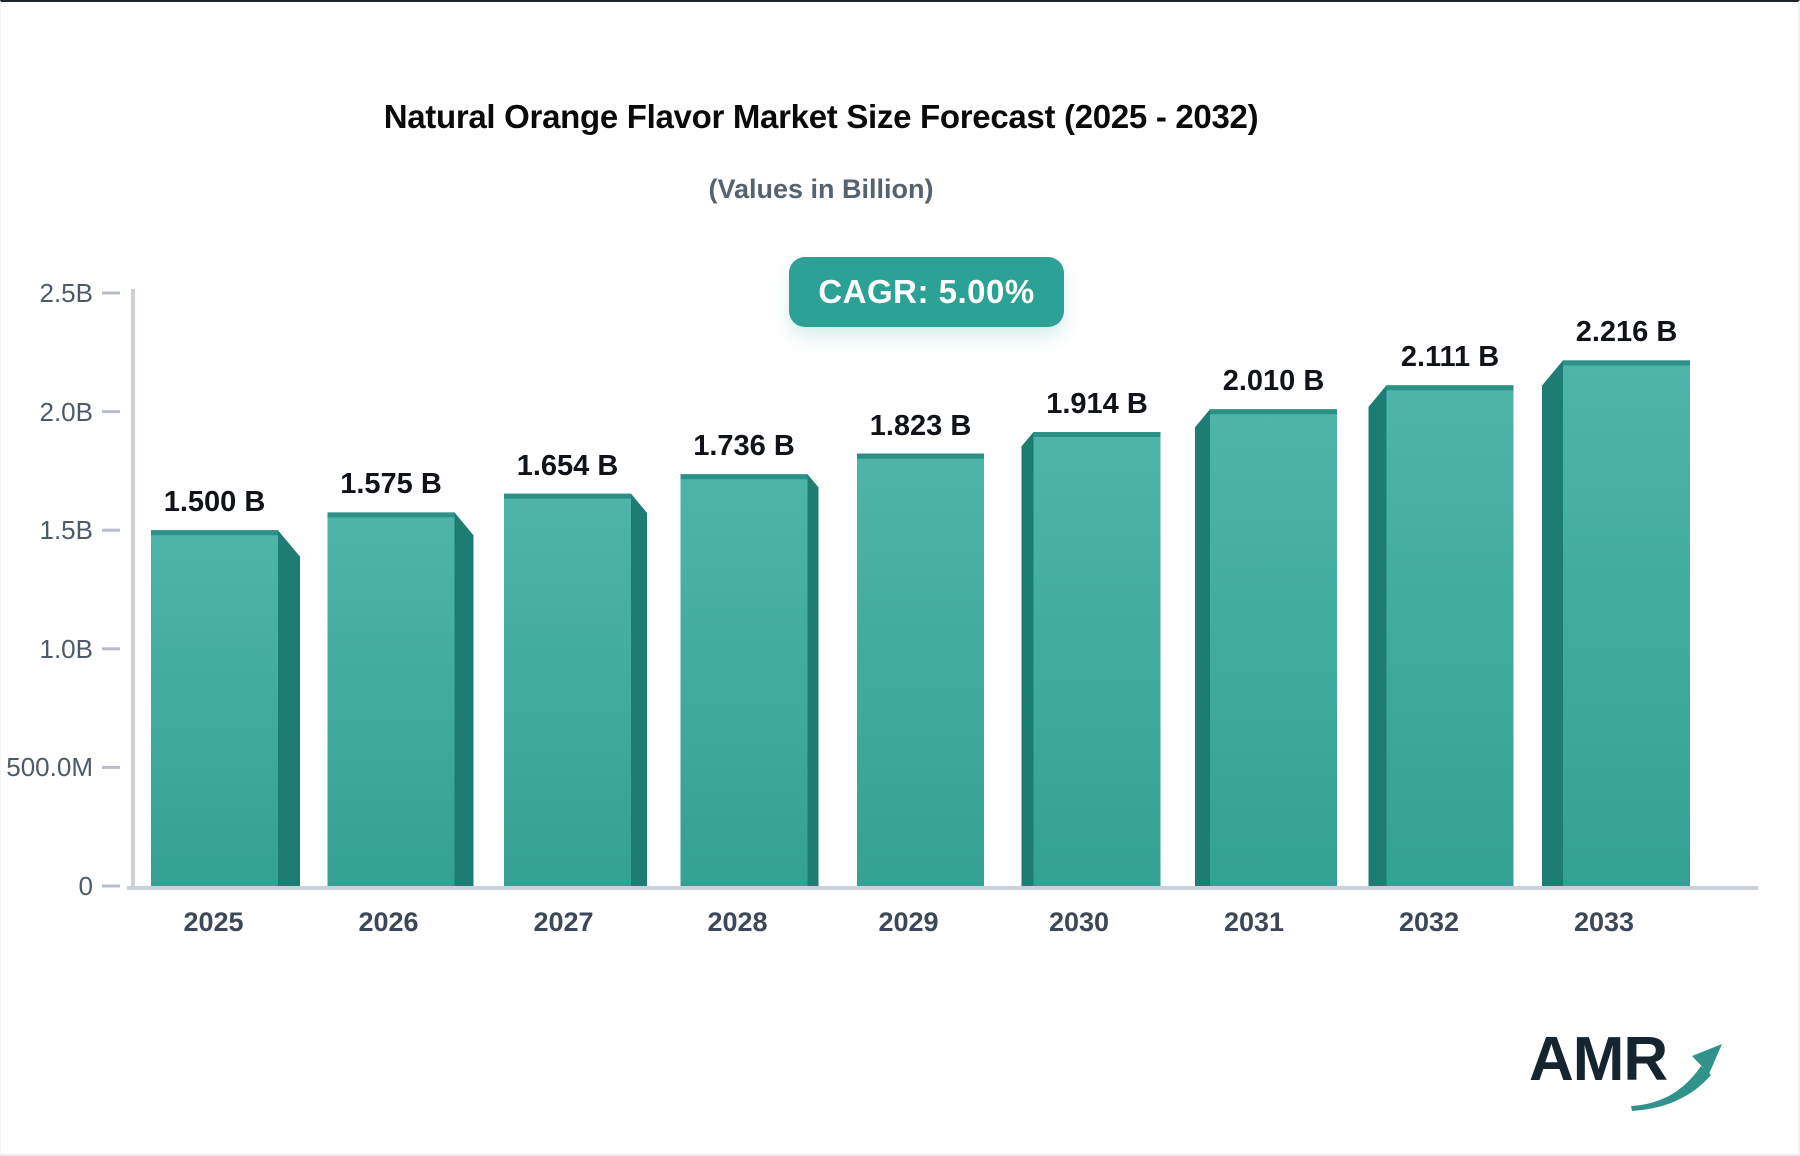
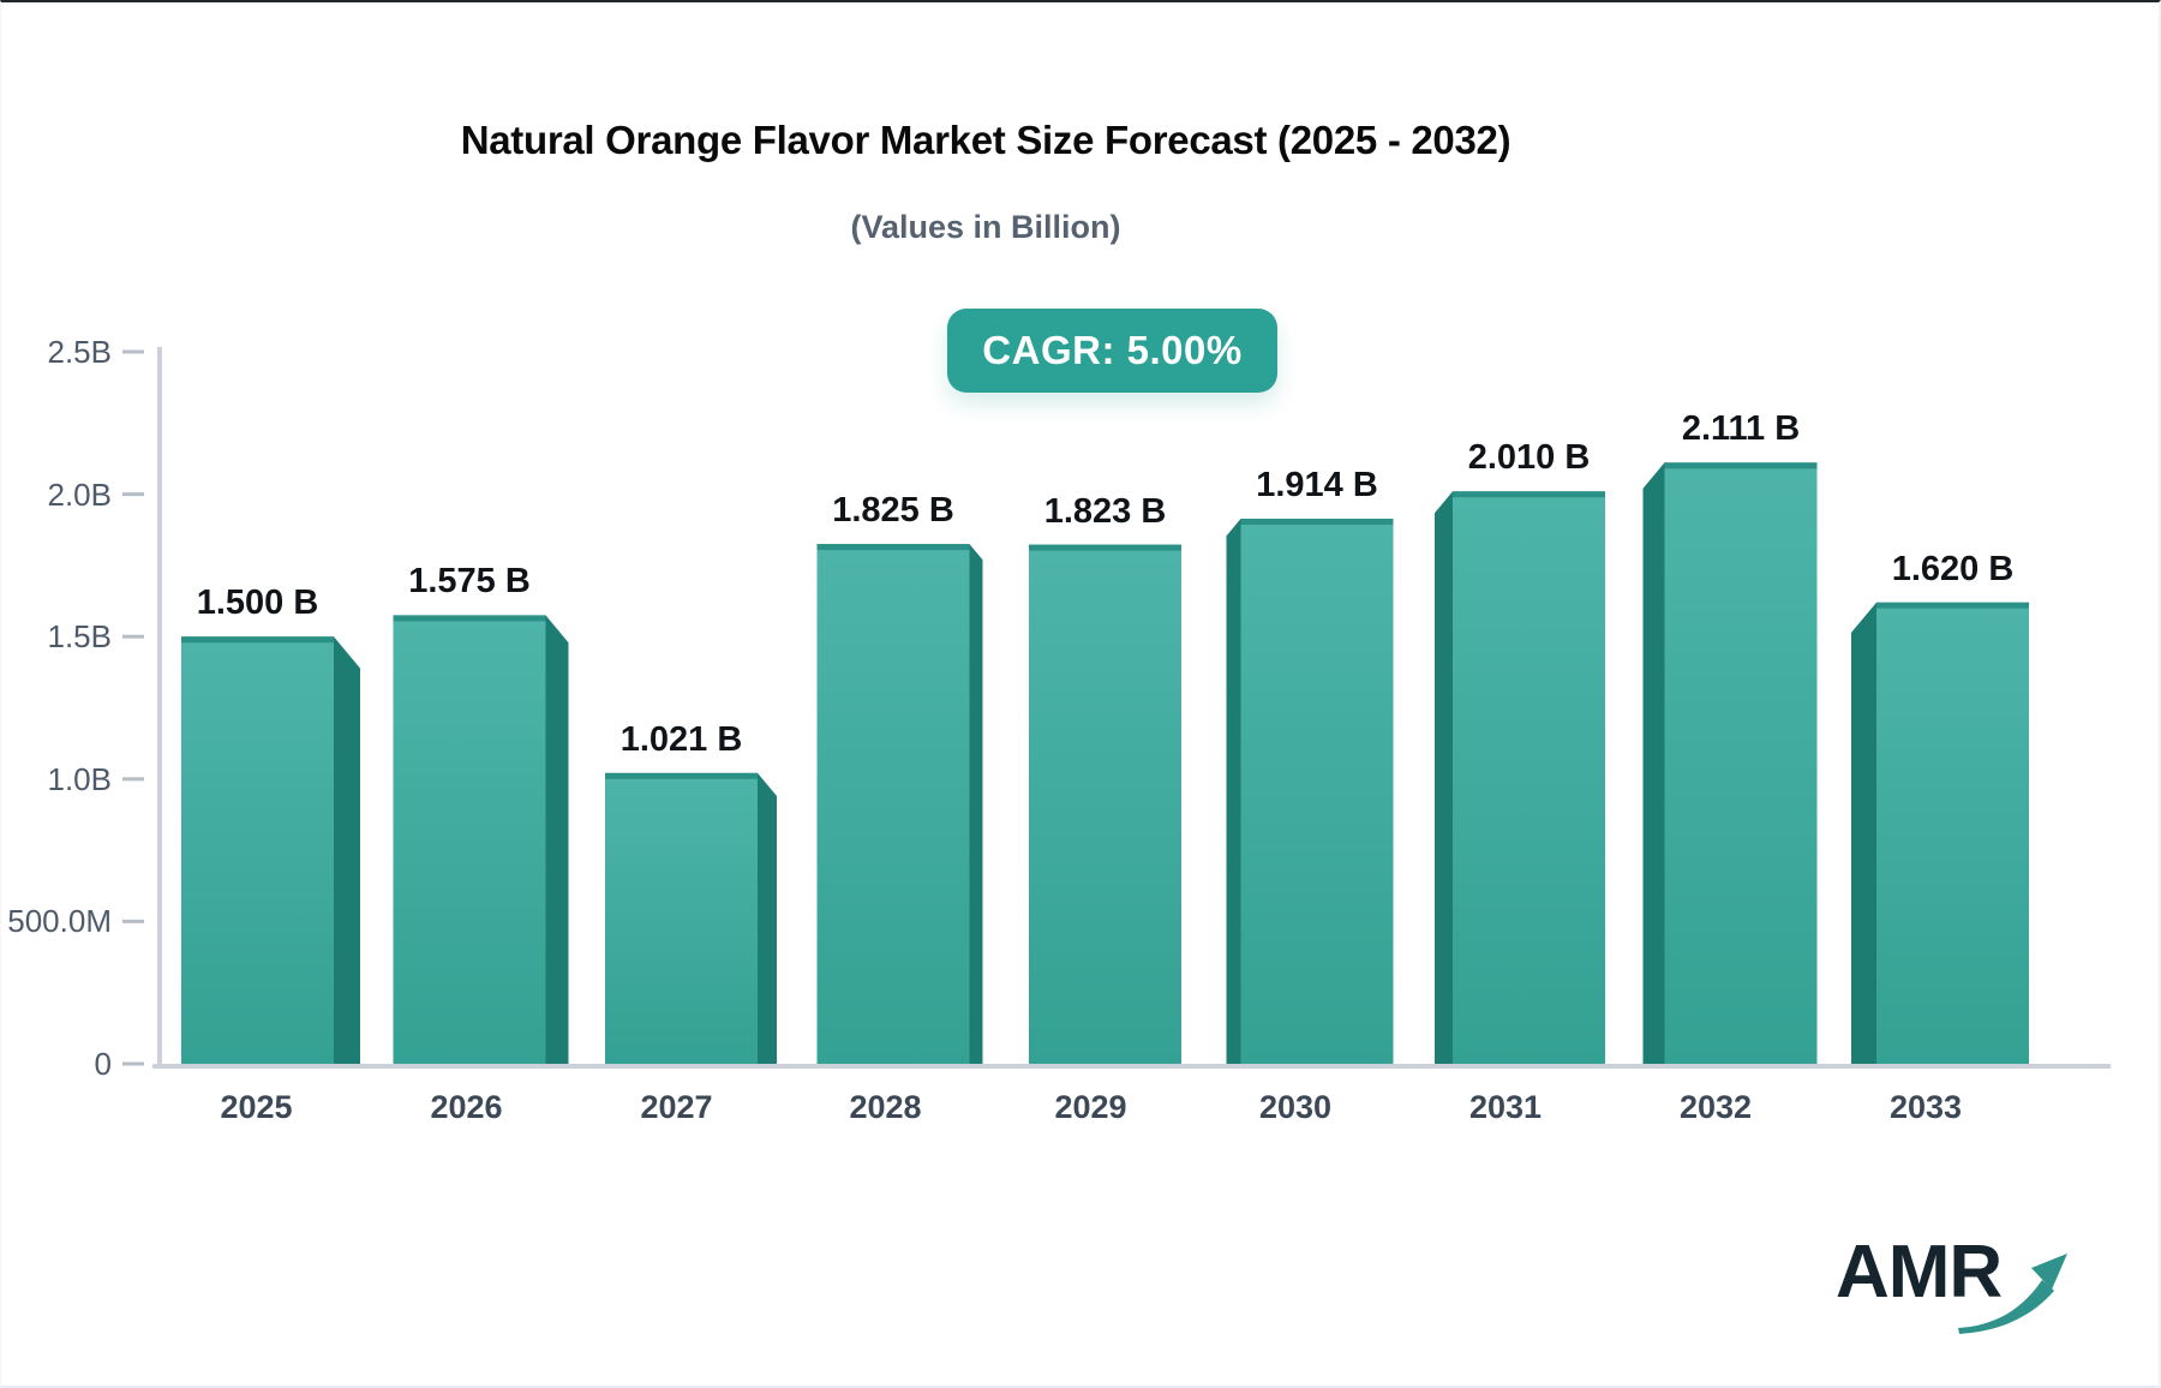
2027: 1.654 -> 1.021
2028: 1.736 -> 1.825
2033: 2.216 -> 1.620
